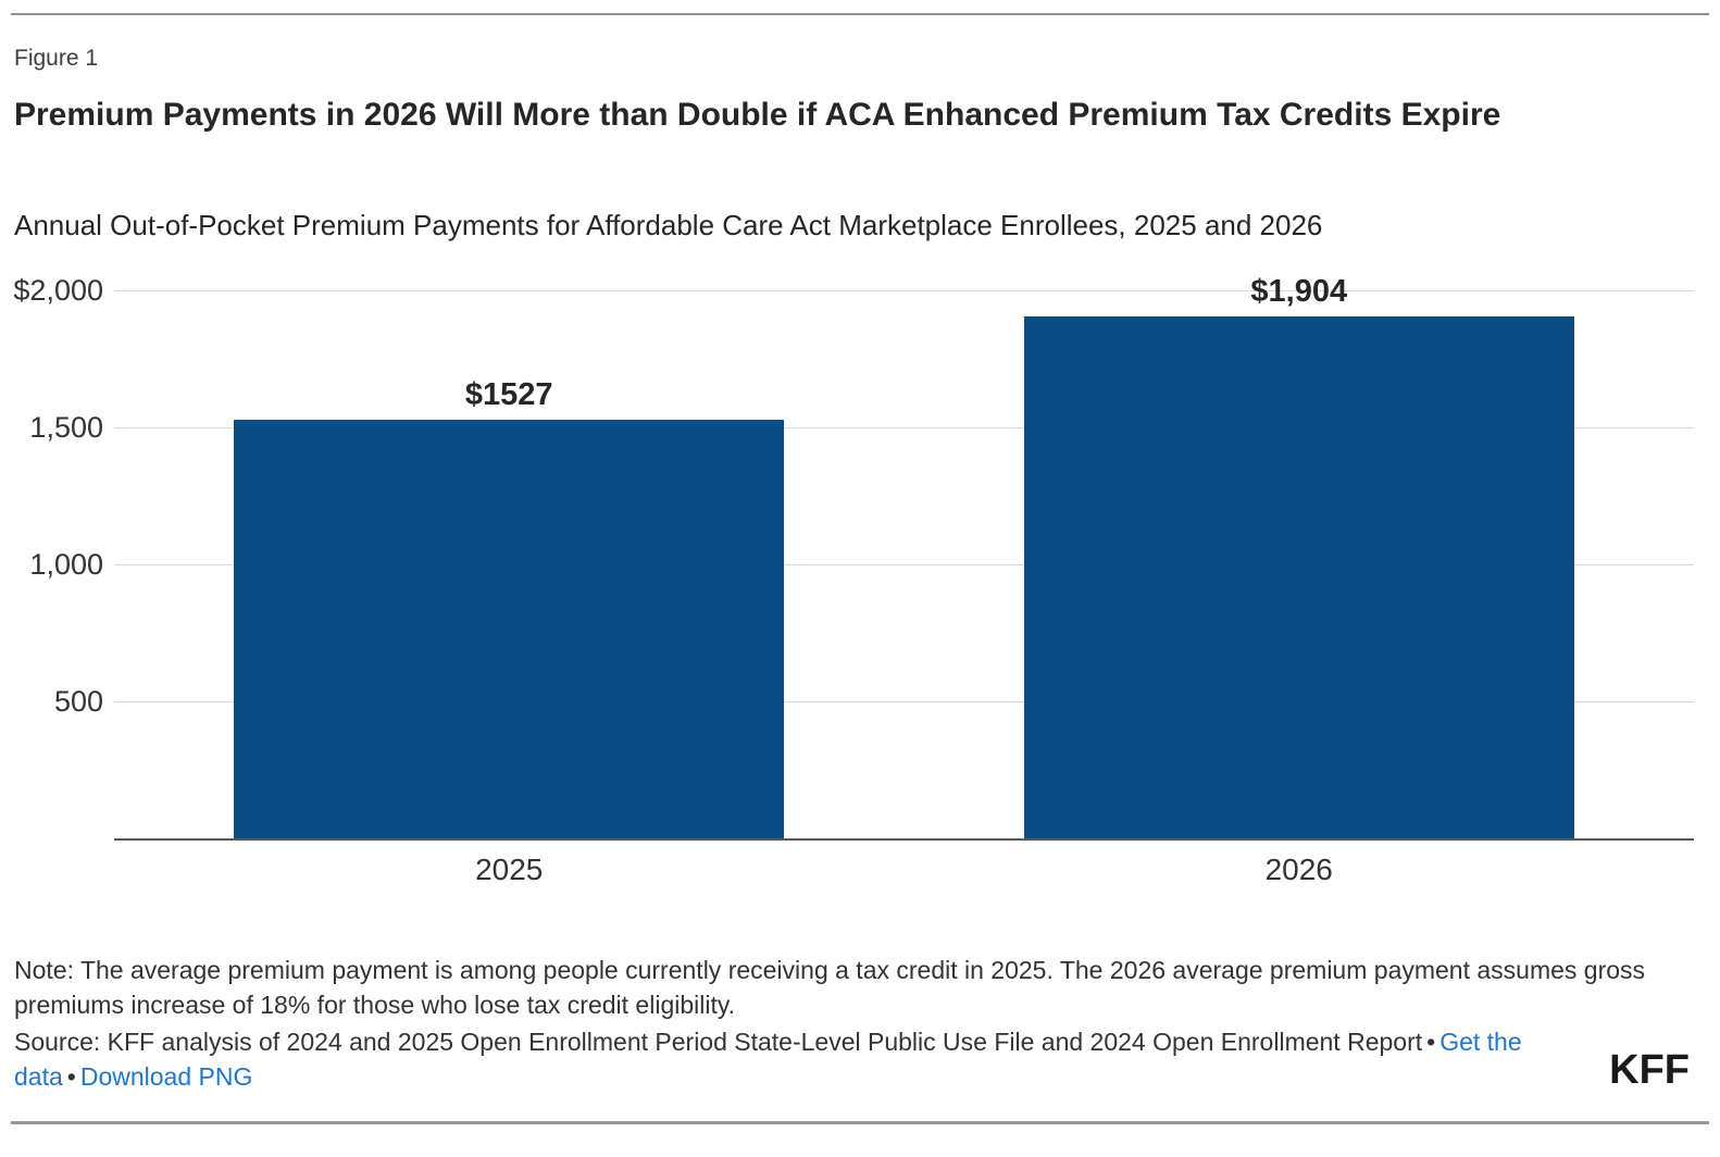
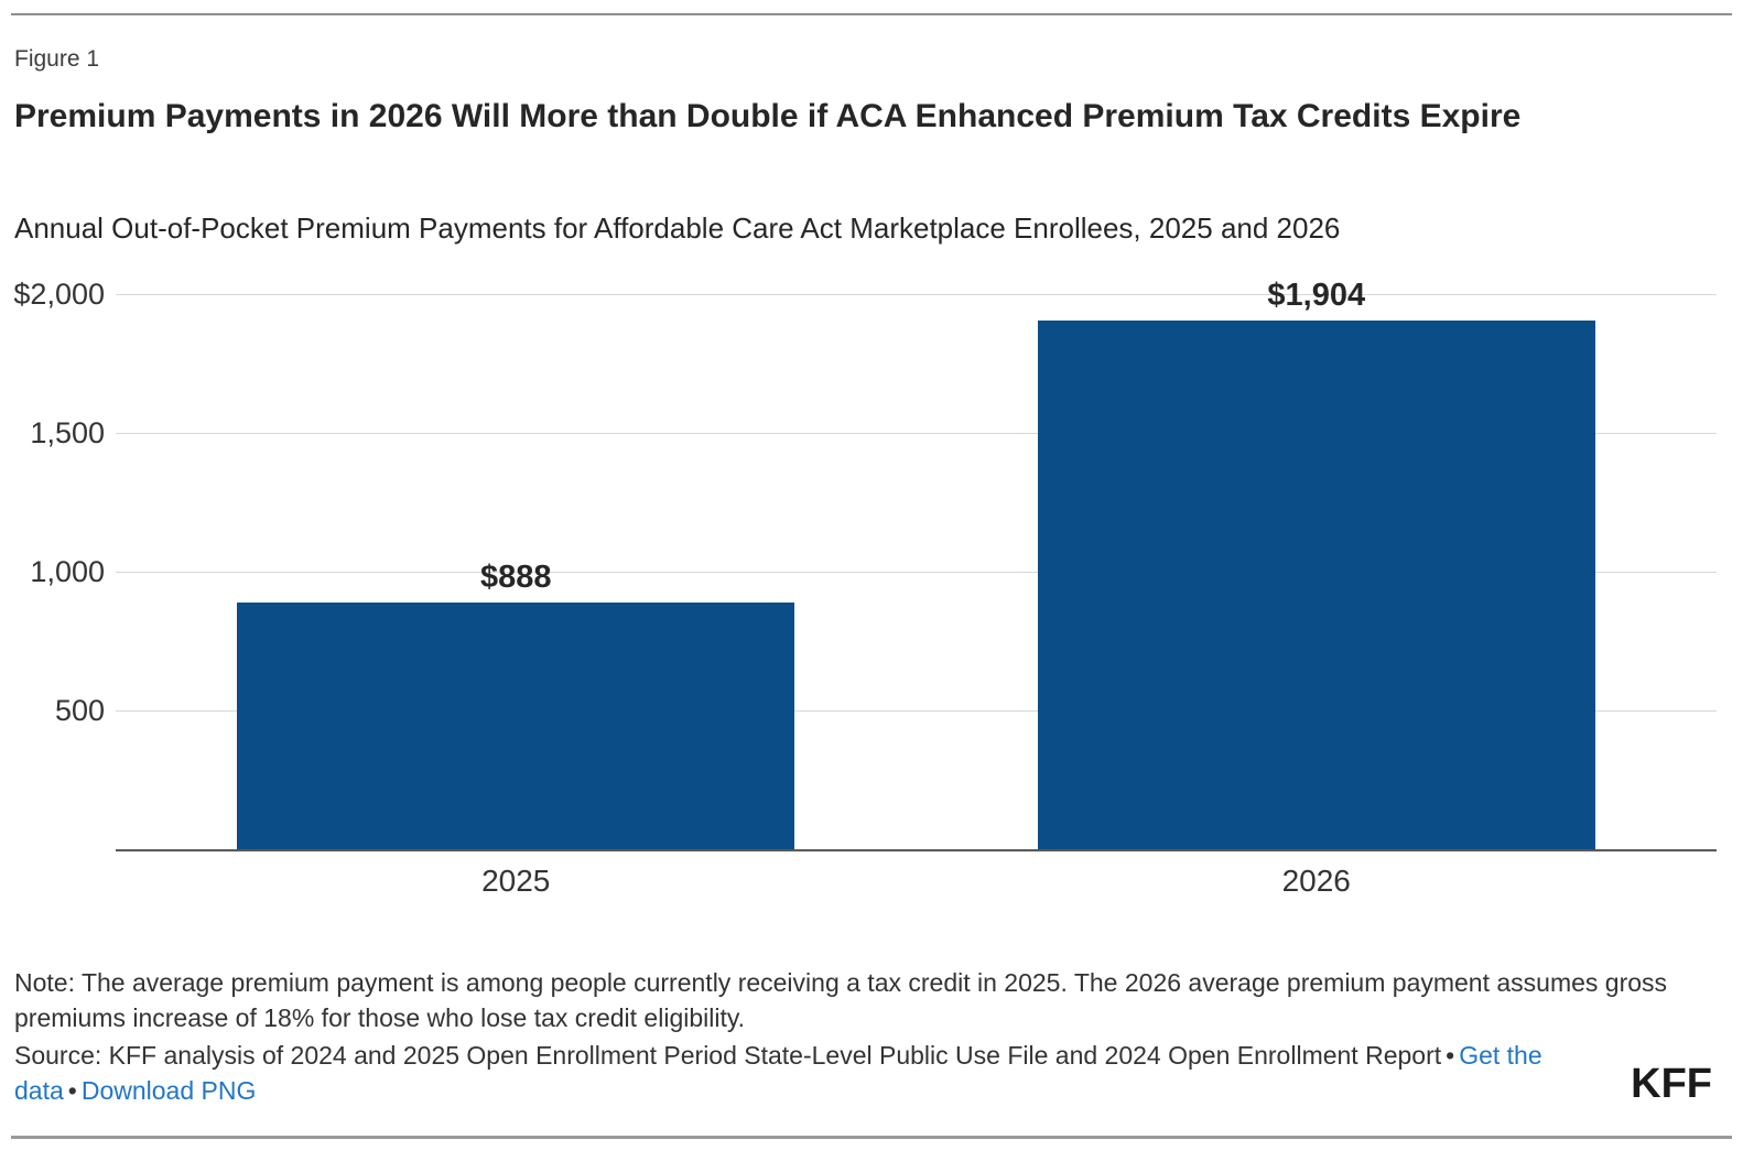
2025: $1527 -> $888
